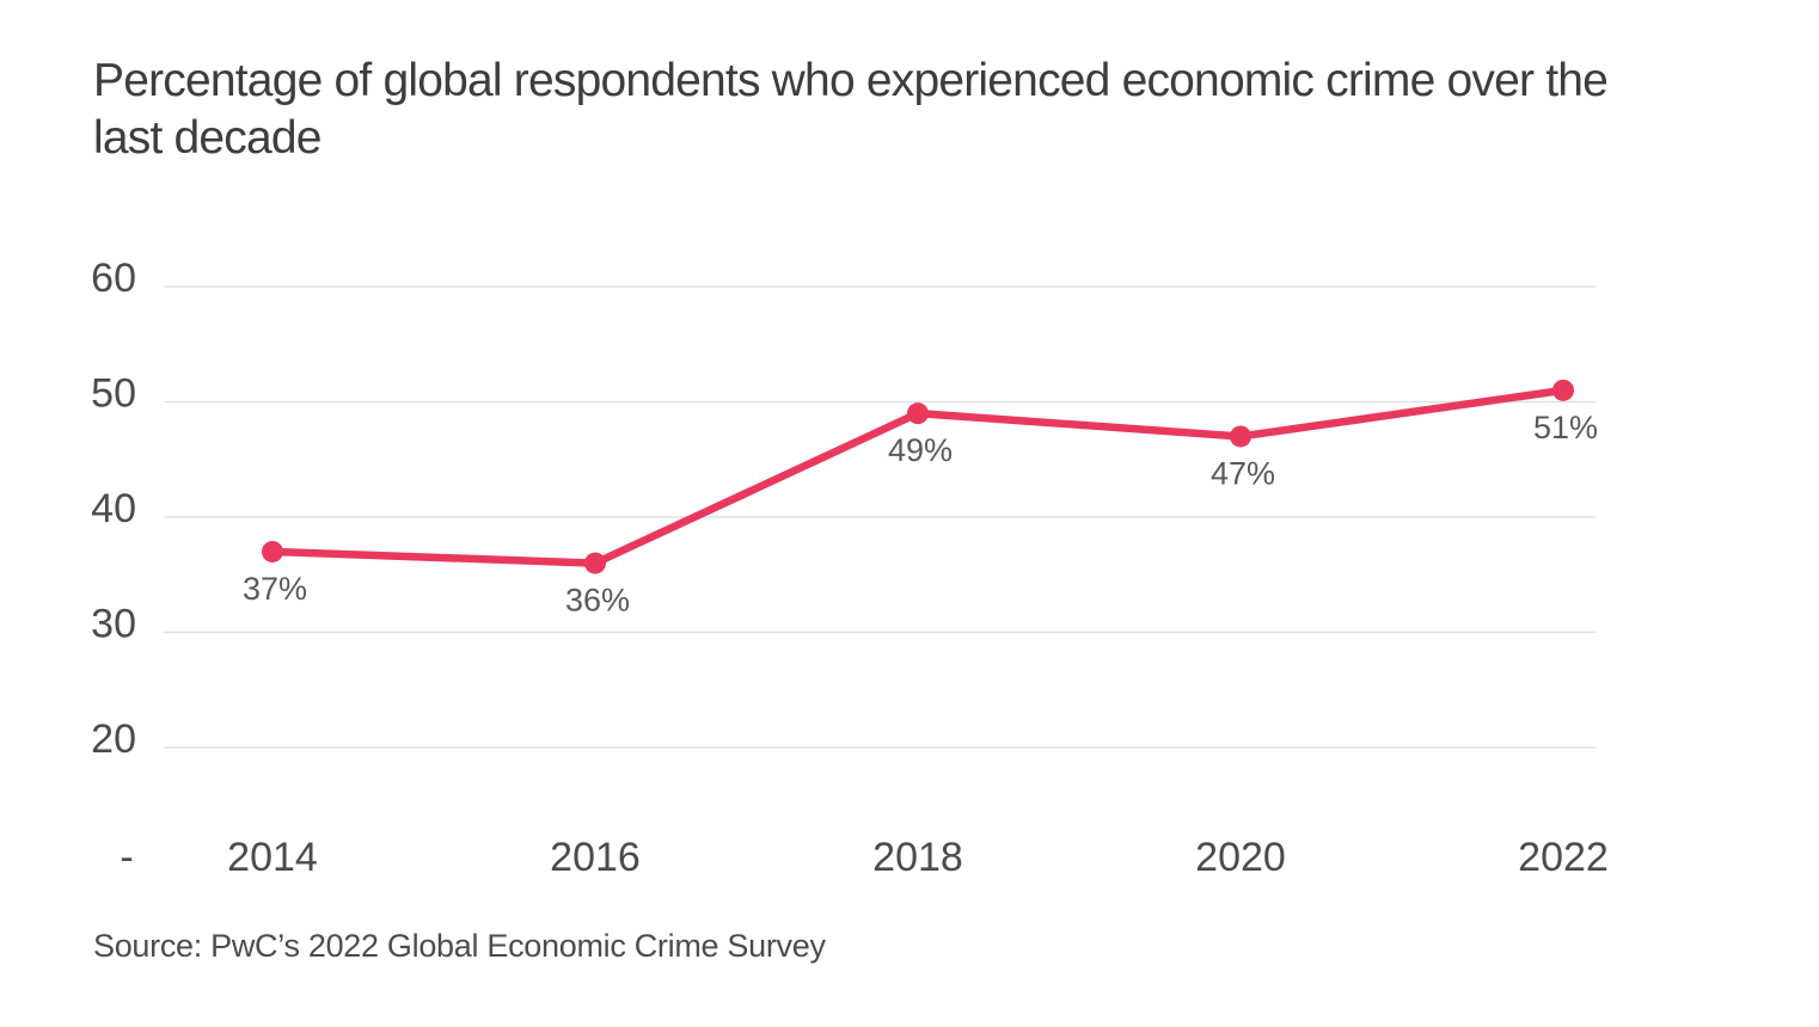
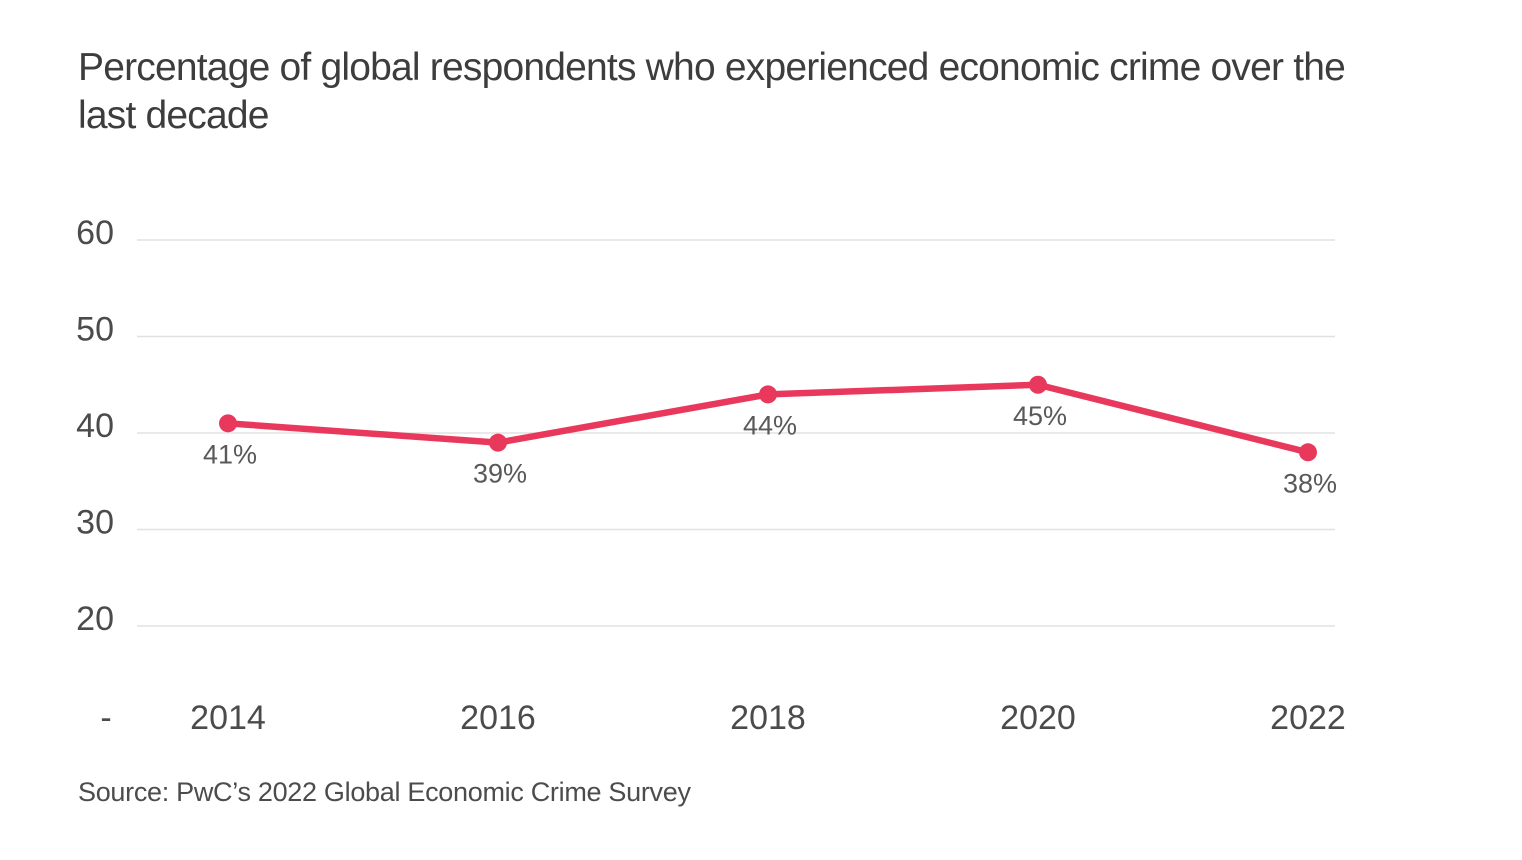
2014: 37% -> 41%
2016: 36% -> 39%
2018: 49% -> 44%
2020: 47% -> 45%
2022: 51% -> 38%
